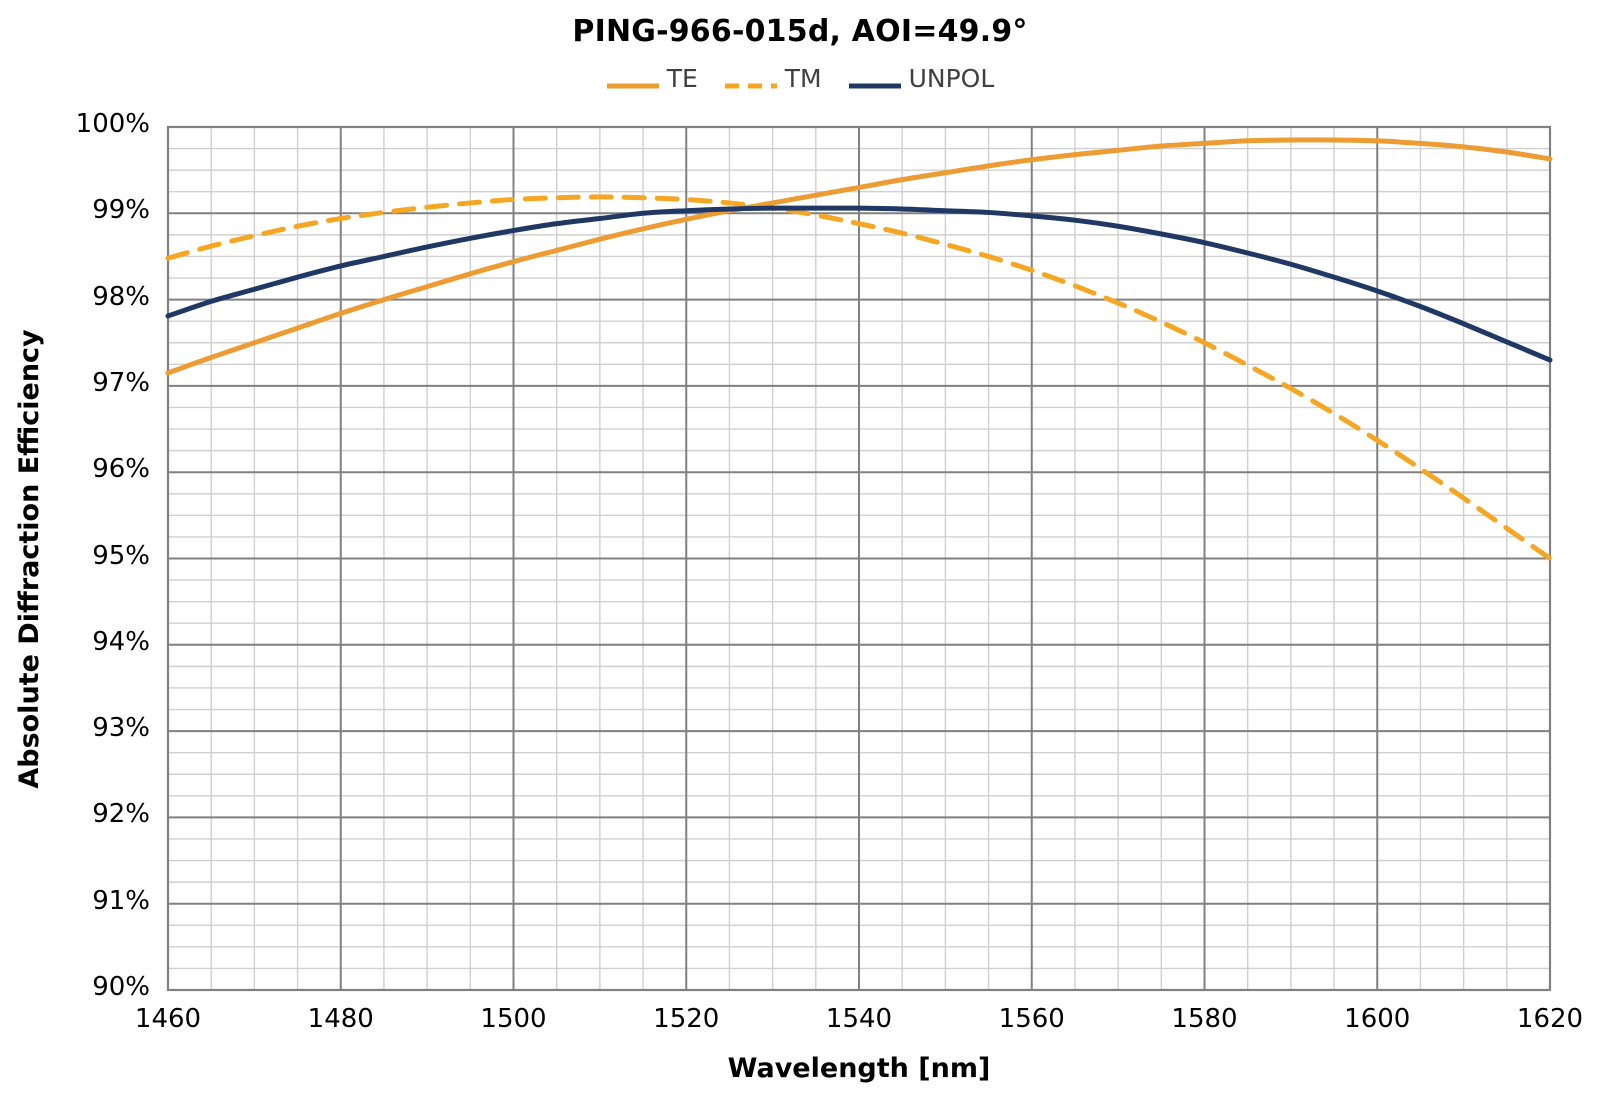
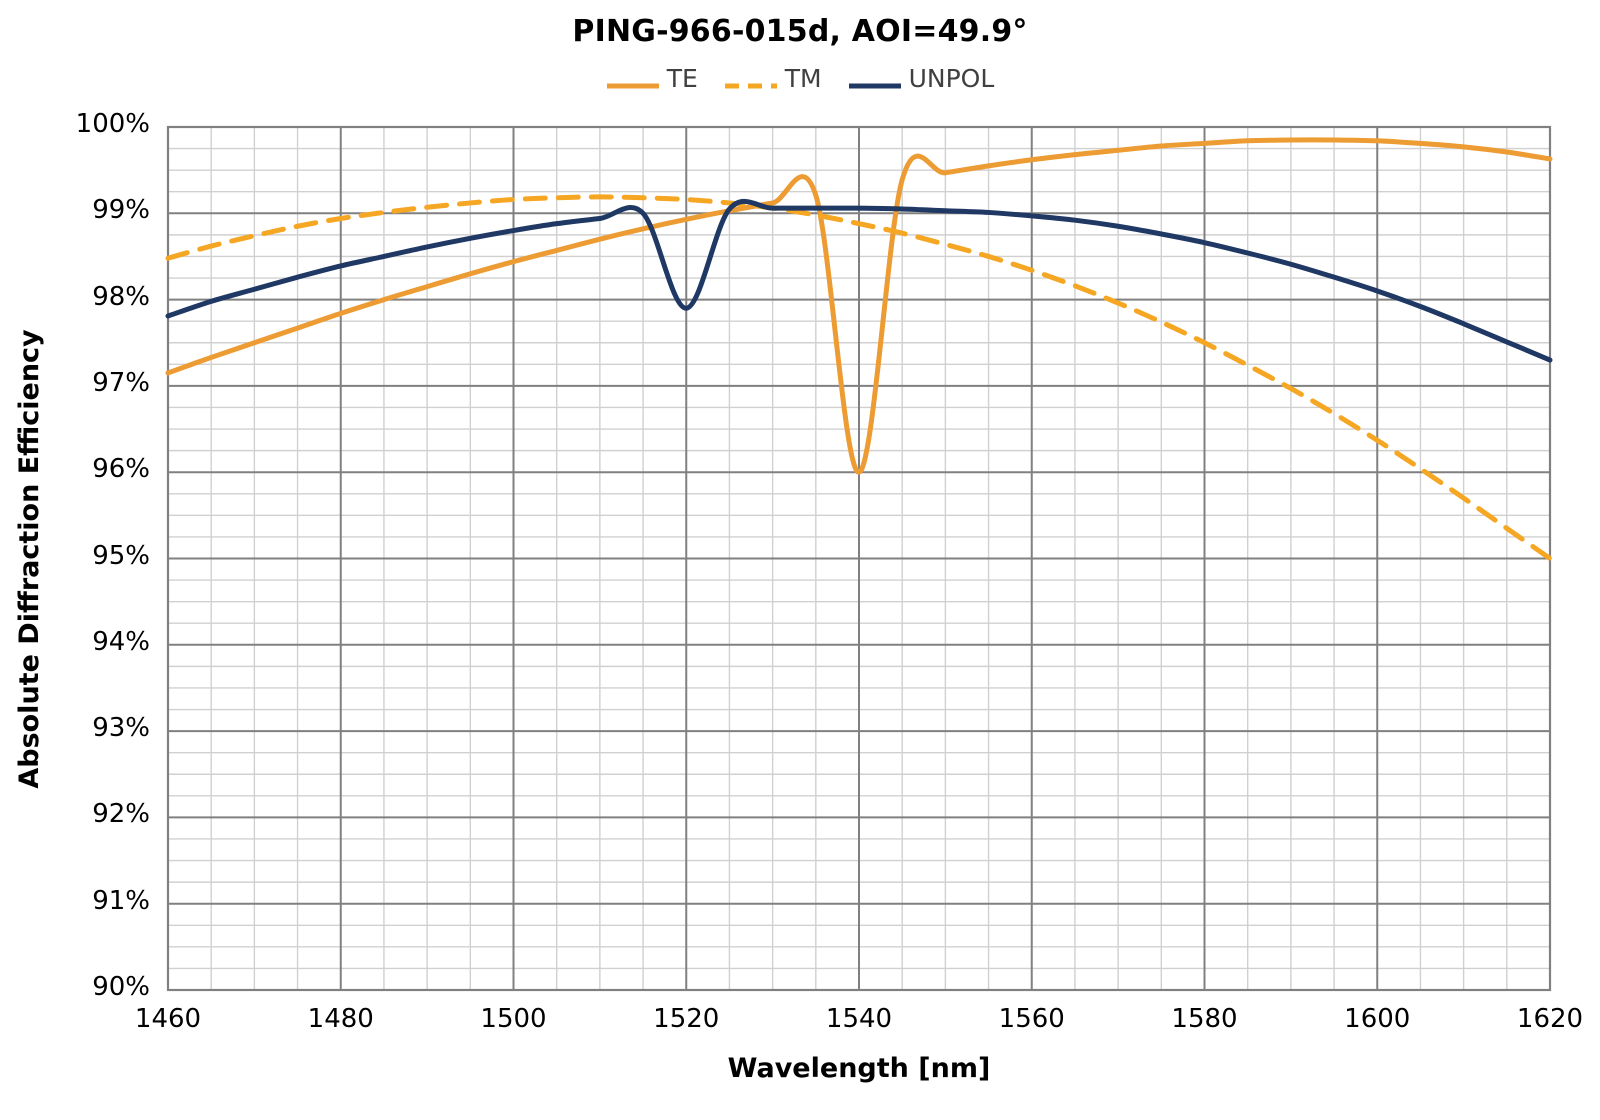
UNPOL/1520: 99.0% -> 97.9%
TE/1540: 99.3% -> 96.0%
